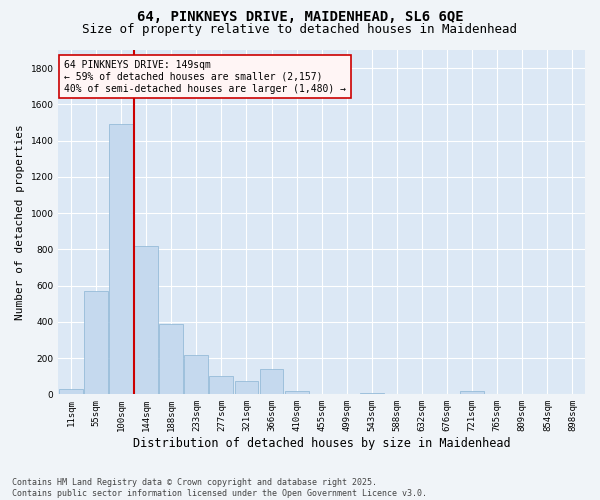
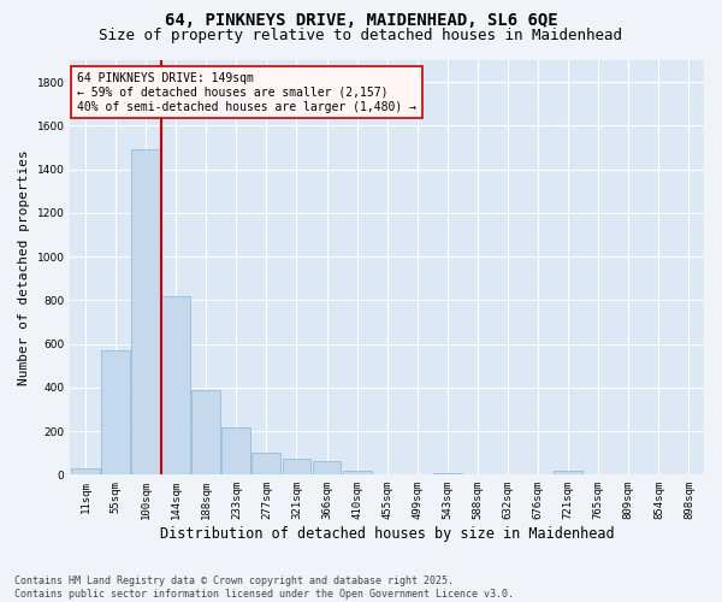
366sqm: 140 -> 60
